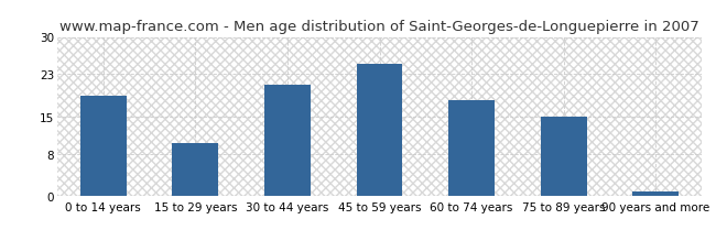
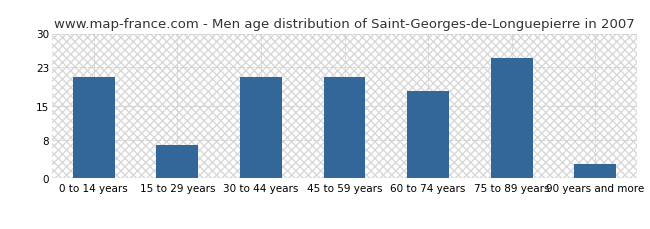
0 to 14 years: 19 -> 21
15 to 29 years: 10 -> 7
45 to 59 years: 25 -> 21
75 to 89 years: 15 -> 25
90 years and more: 1 -> 3
